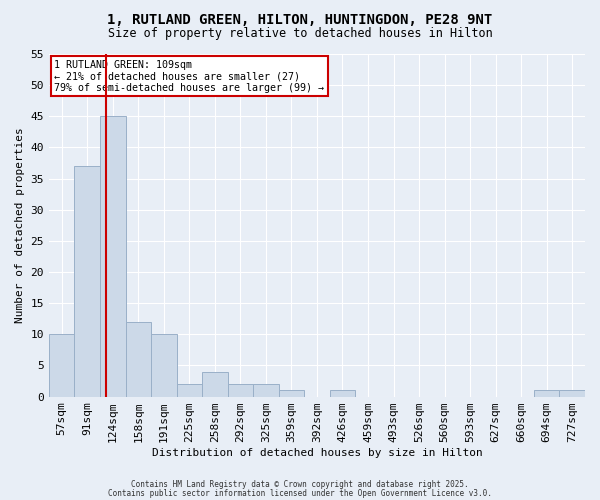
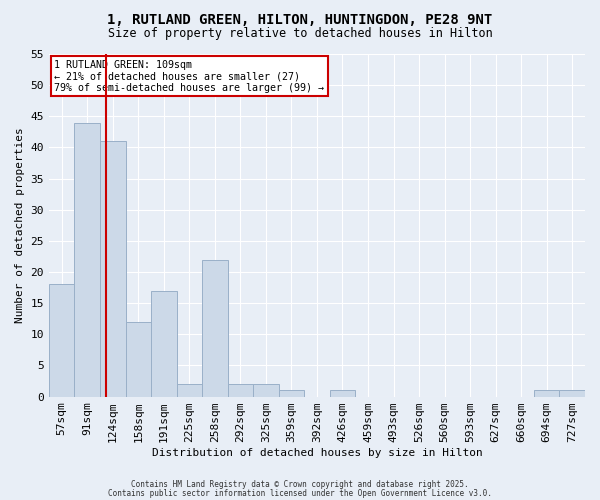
57sqm: 10 -> 18
91sqm: 37 -> 44
124sqm: 45 -> 41
191sqm: 10 -> 17
258sqm: 4 -> 22
